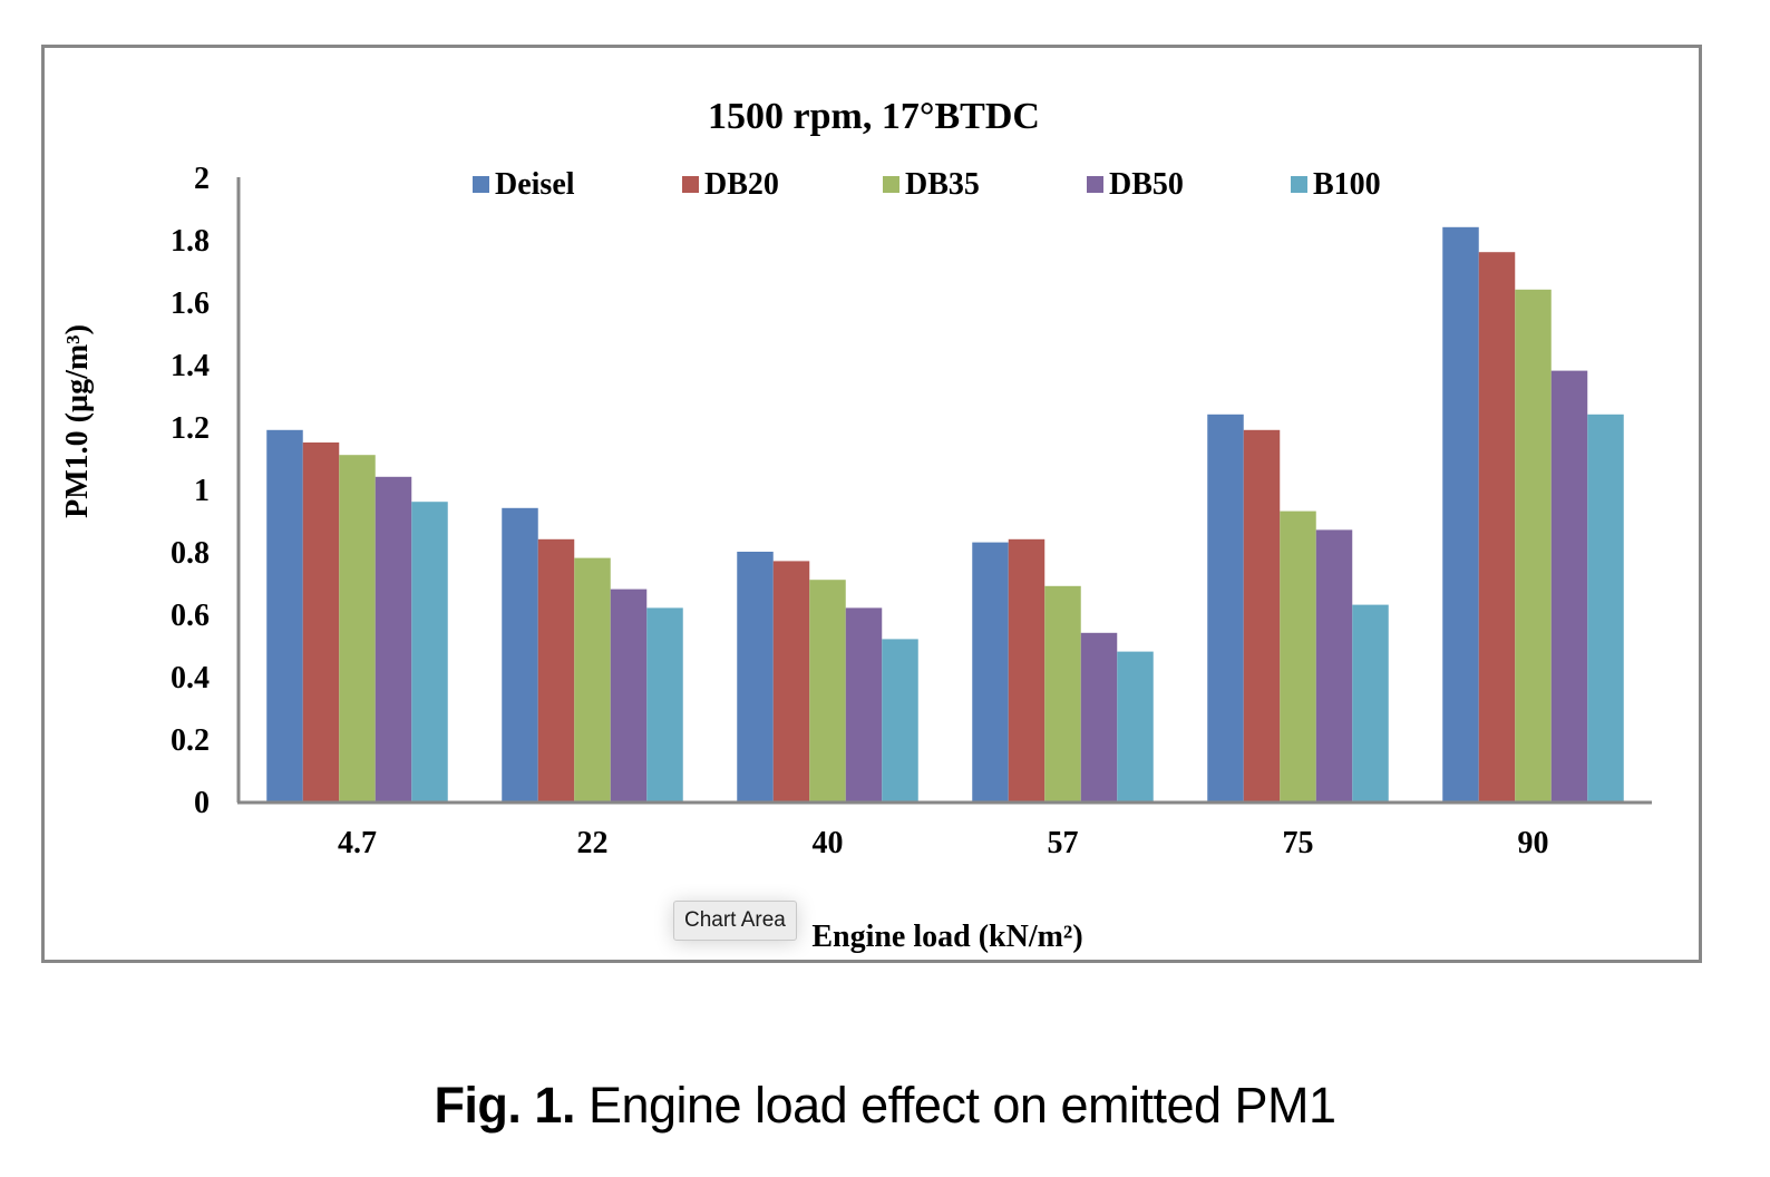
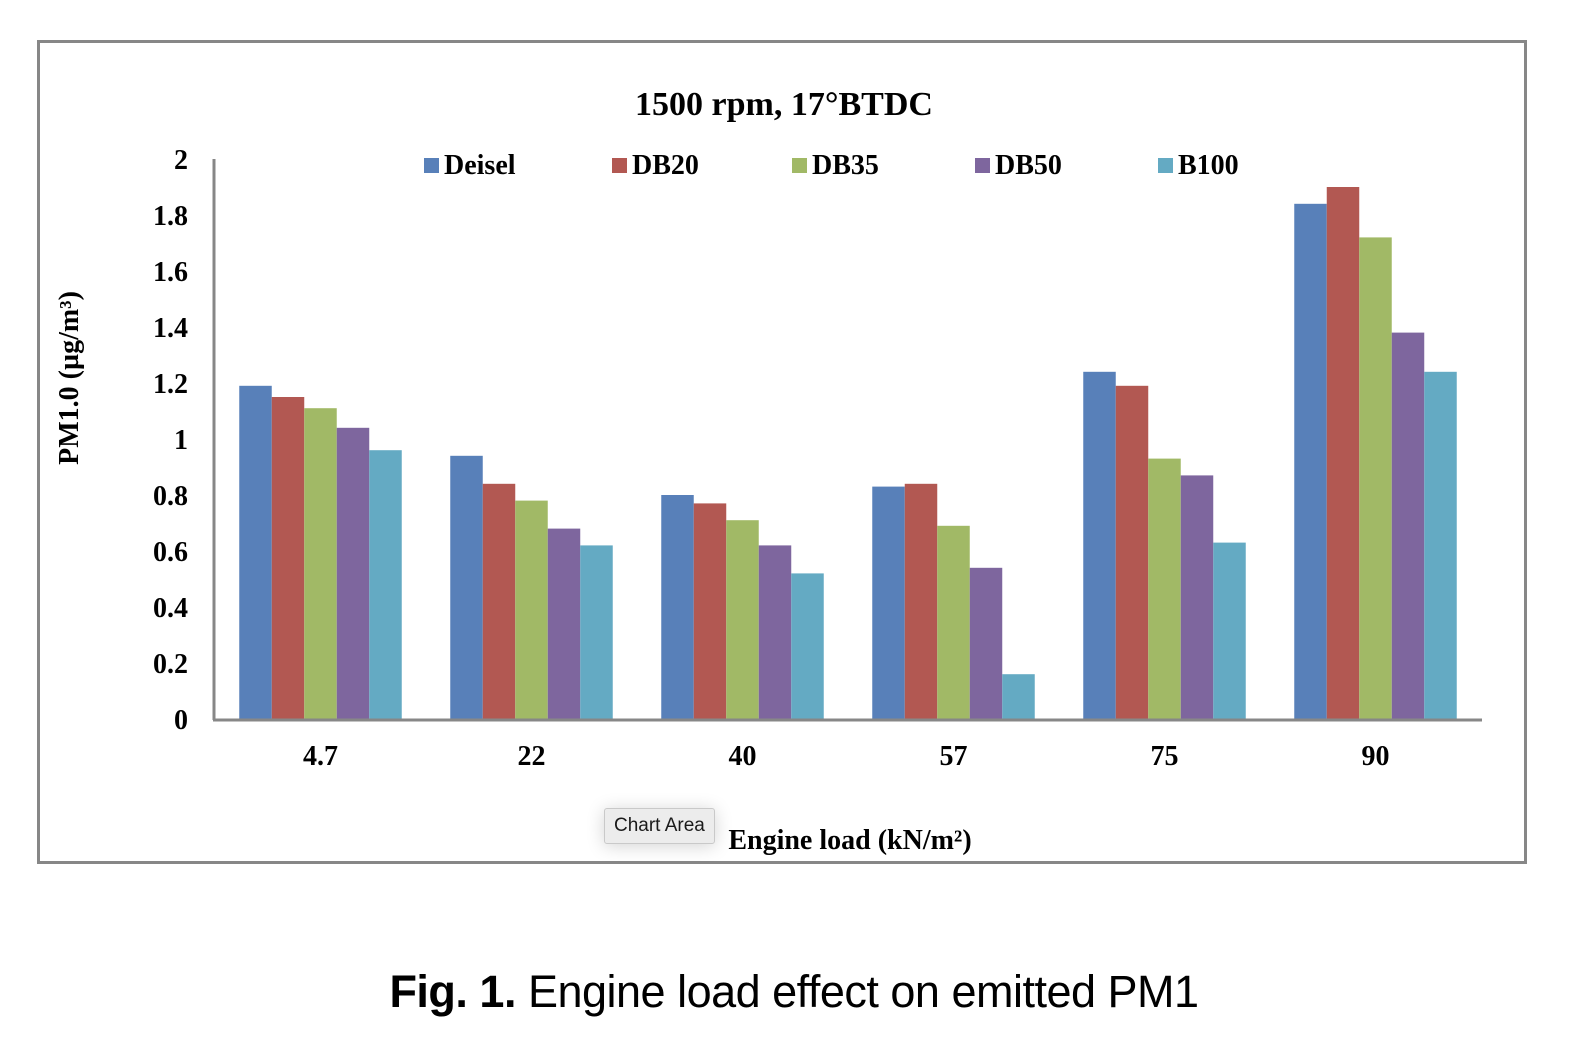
B100/57: 0.48 -> 0.16
DB20/90: 1.76 -> 1.90
DB35/90: 1.64 -> 1.72
